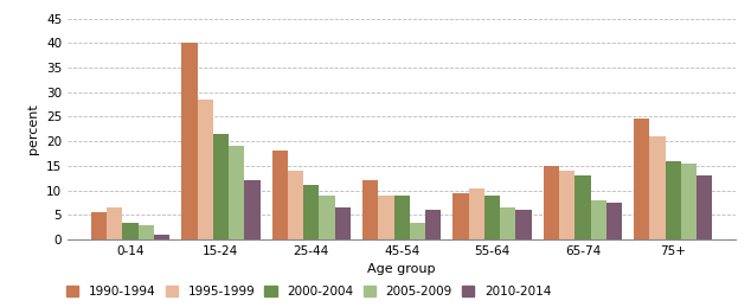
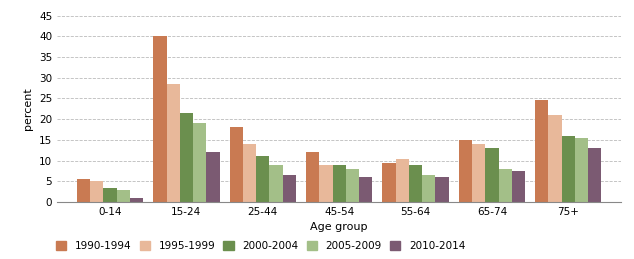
1995-1999/0-14: 6.5 -> 5.0
2005-2009/45-54: 3.5 -> 8.0
